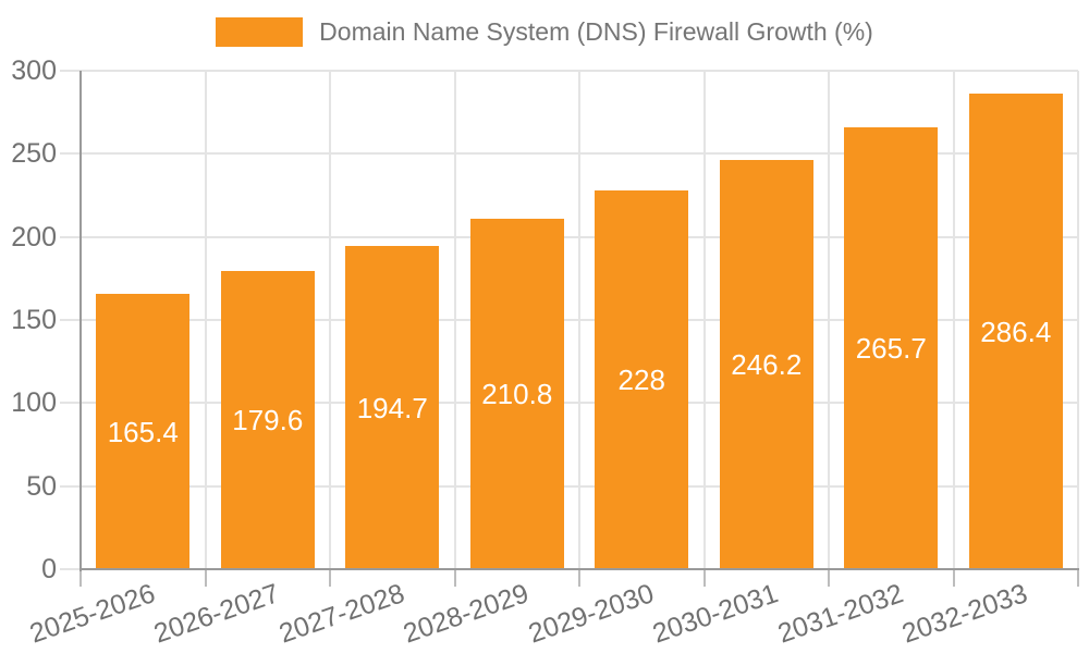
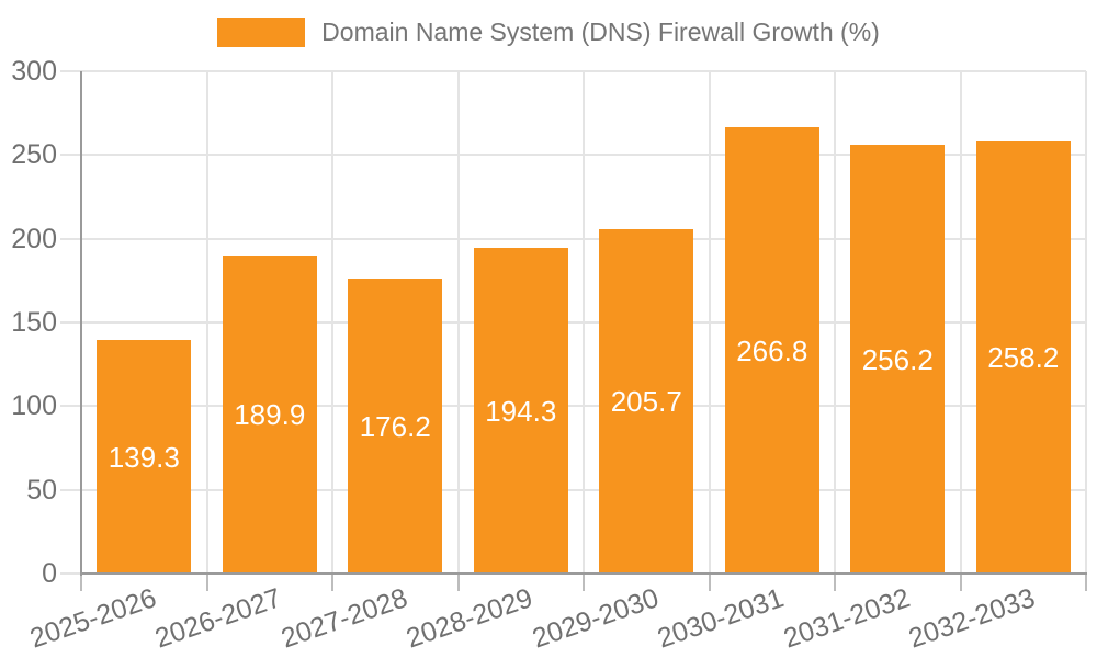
2025-2026: 165.4 -> 139.3
2026-2027: 179.6 -> 189.9
2027-2028: 194.7 -> 176.2
2028-2029: 210.8 -> 194.3
2029-2030: 228 -> 205.7
2030-2031: 246.2 -> 266.8
2031-2032: 265.7 -> 256.2
2032-2033: 286.4 -> 258.2
